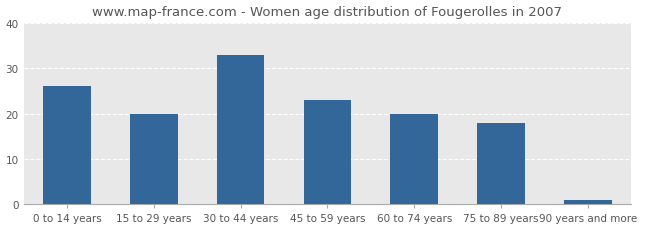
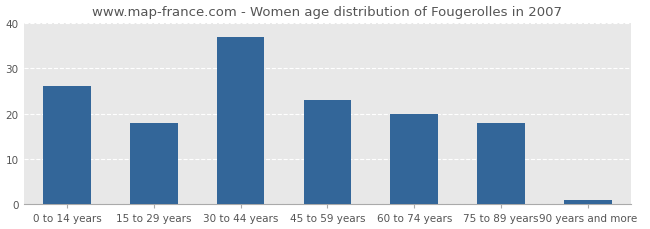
15 to 29 years: 20 -> 18
30 to 44 years: 33 -> 37
